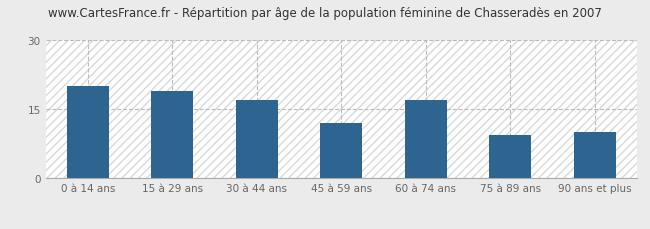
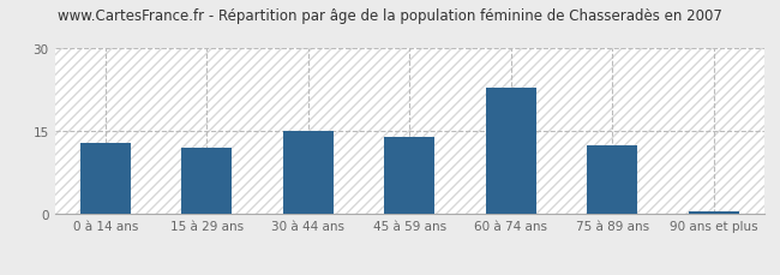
0 à 14 ans: 20.0 -> 13.0
15 à 29 ans: 19.0 -> 12.0
30 à 44 ans: 17.0 -> 15.0
45 à 59 ans: 12.0 -> 14.0
60 à 74 ans: 17.0 -> 23.0
75 à 89 ans: 9.5 -> 12.5
90 ans et plus: 10.0 -> 0.5
